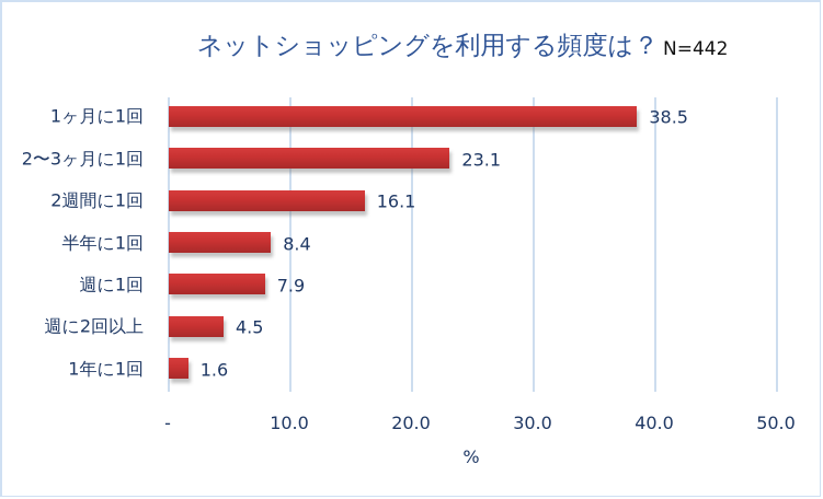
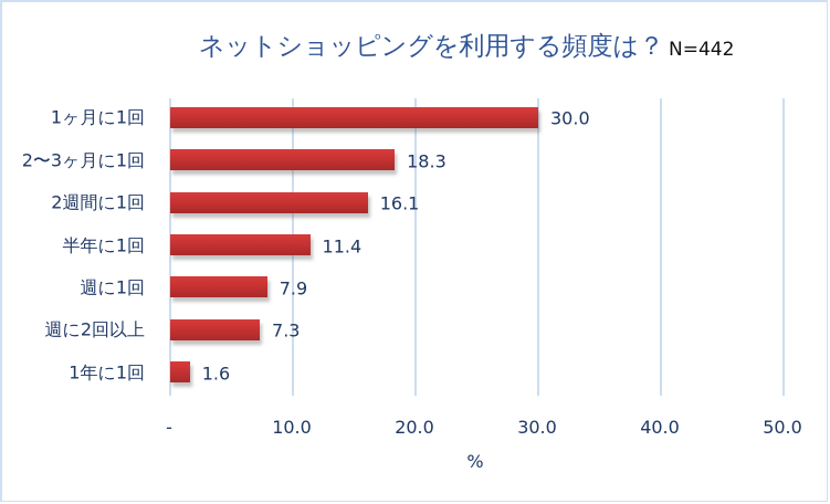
1ヶ月に1回: 38.5 -> 30.0
2〜3ヶ月に1回: 23.1 -> 18.3
半年に1回: 8.4 -> 11.4
週に2回以上: 4.5 -> 7.3
